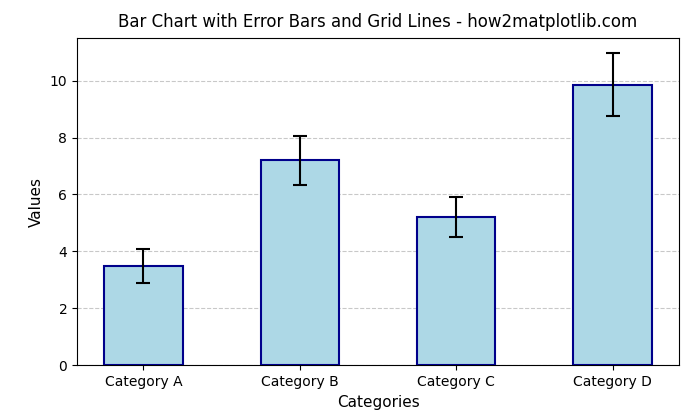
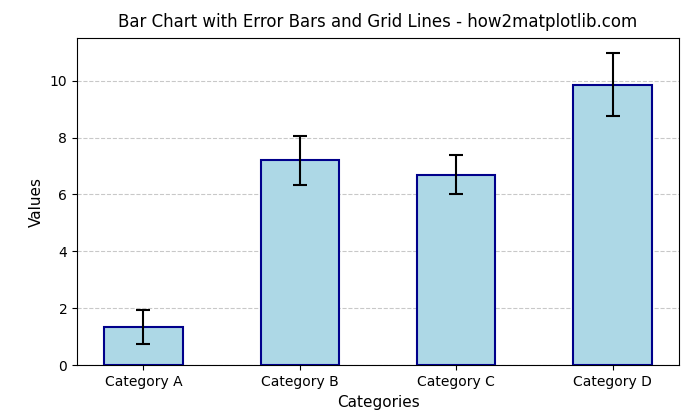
Category A: 3.50 -> 1.35
Category C: 5.20 -> 6.70
